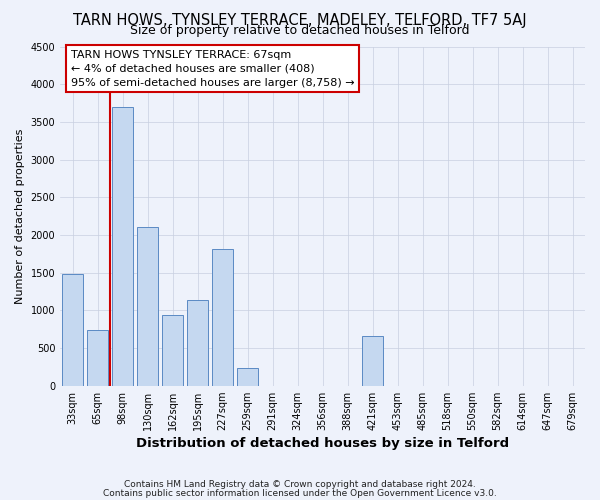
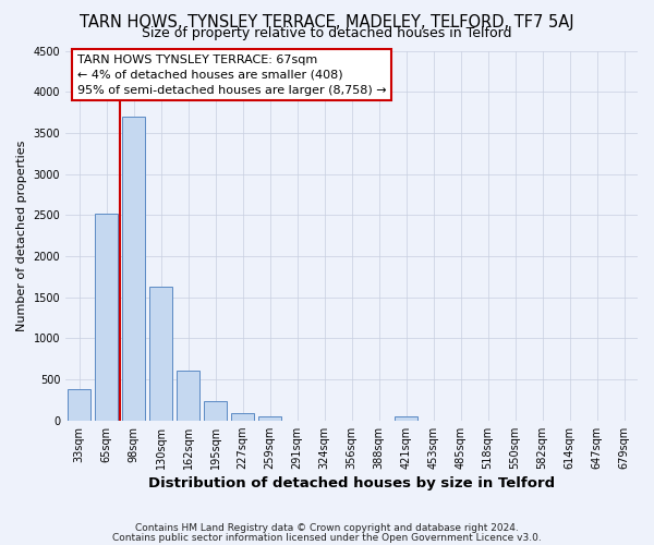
33sqm: 1480 -> 380
65sqm: 740 -> 2520
130sqm: 2100 -> 1630
162sqm: 940 -> 600
195sqm: 1140 -> 240
227sqm: 1820 -> 90
259sqm: 240 -> 60
421sqm: 660 -> 60
